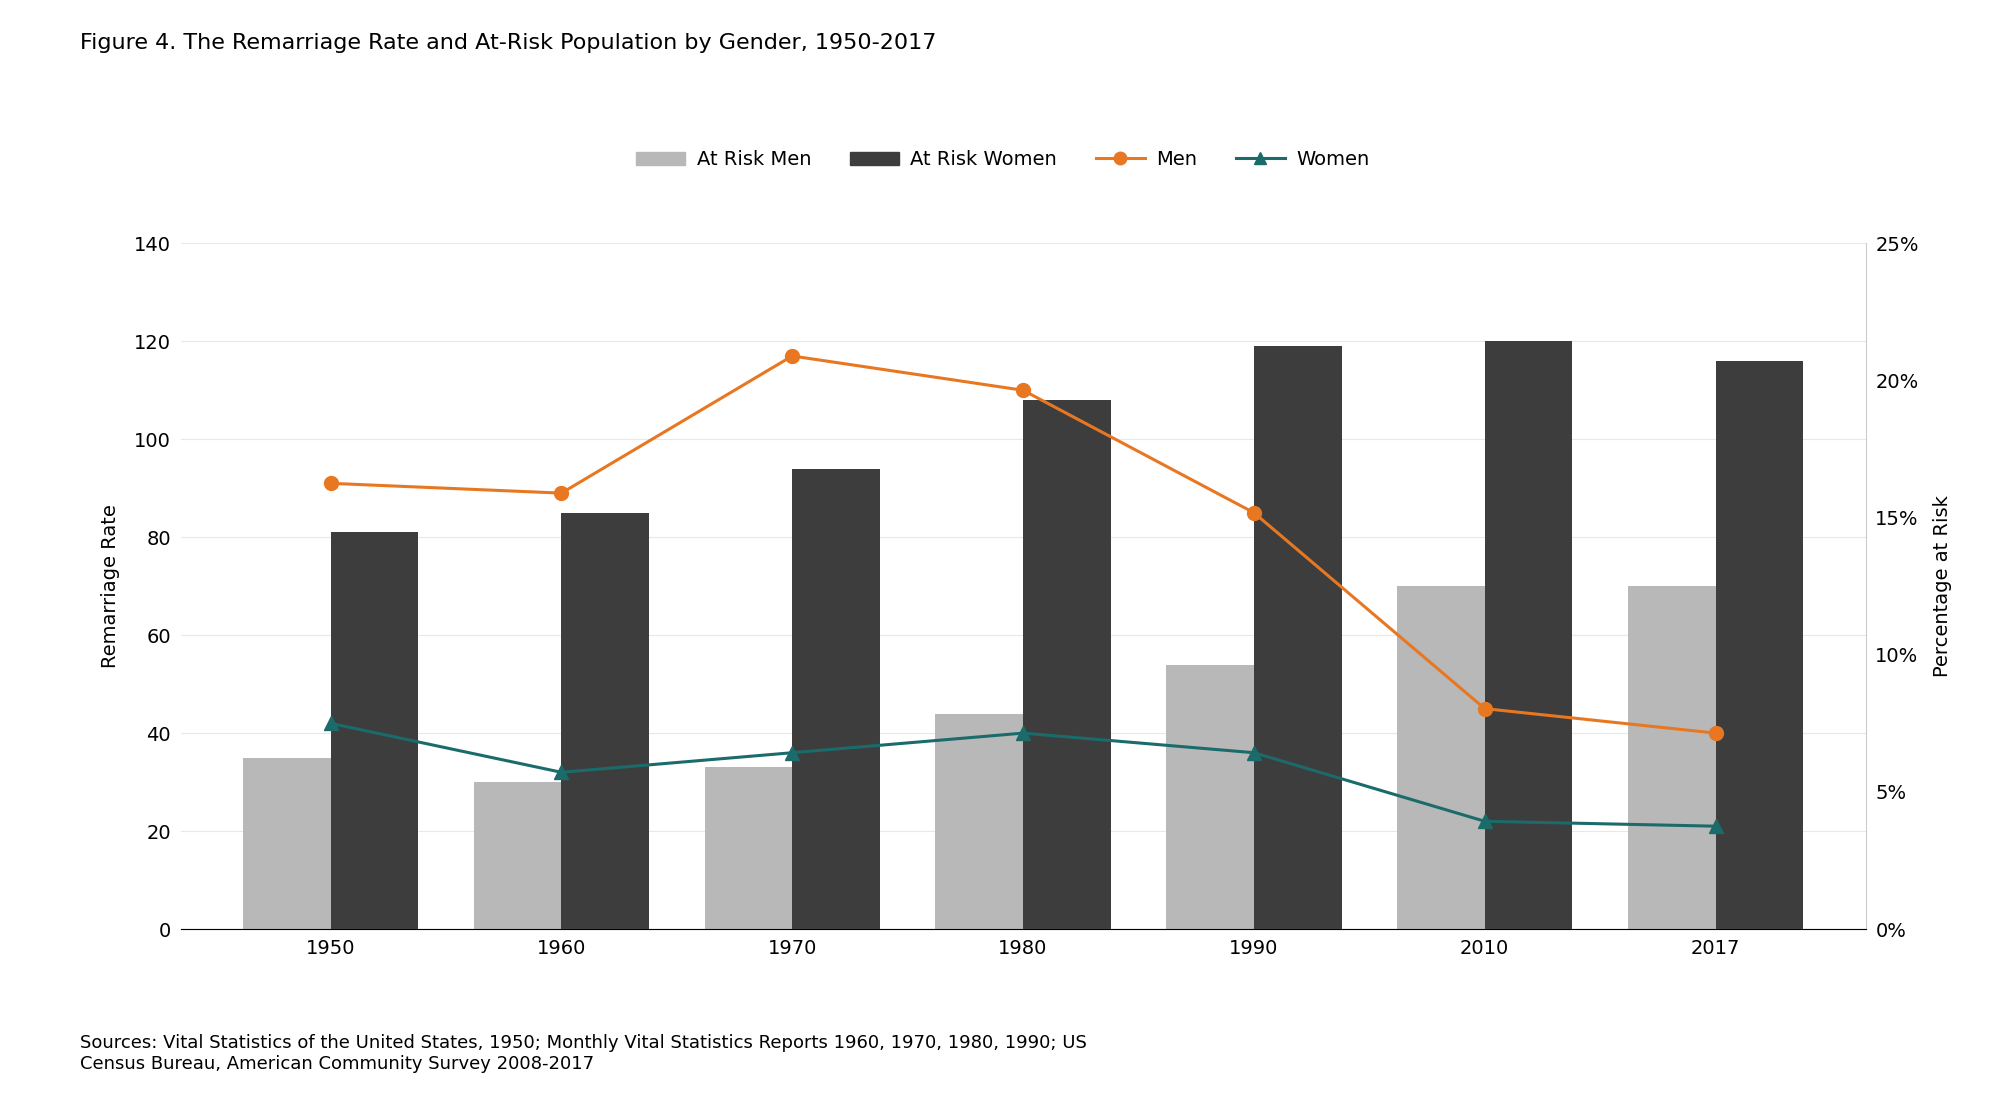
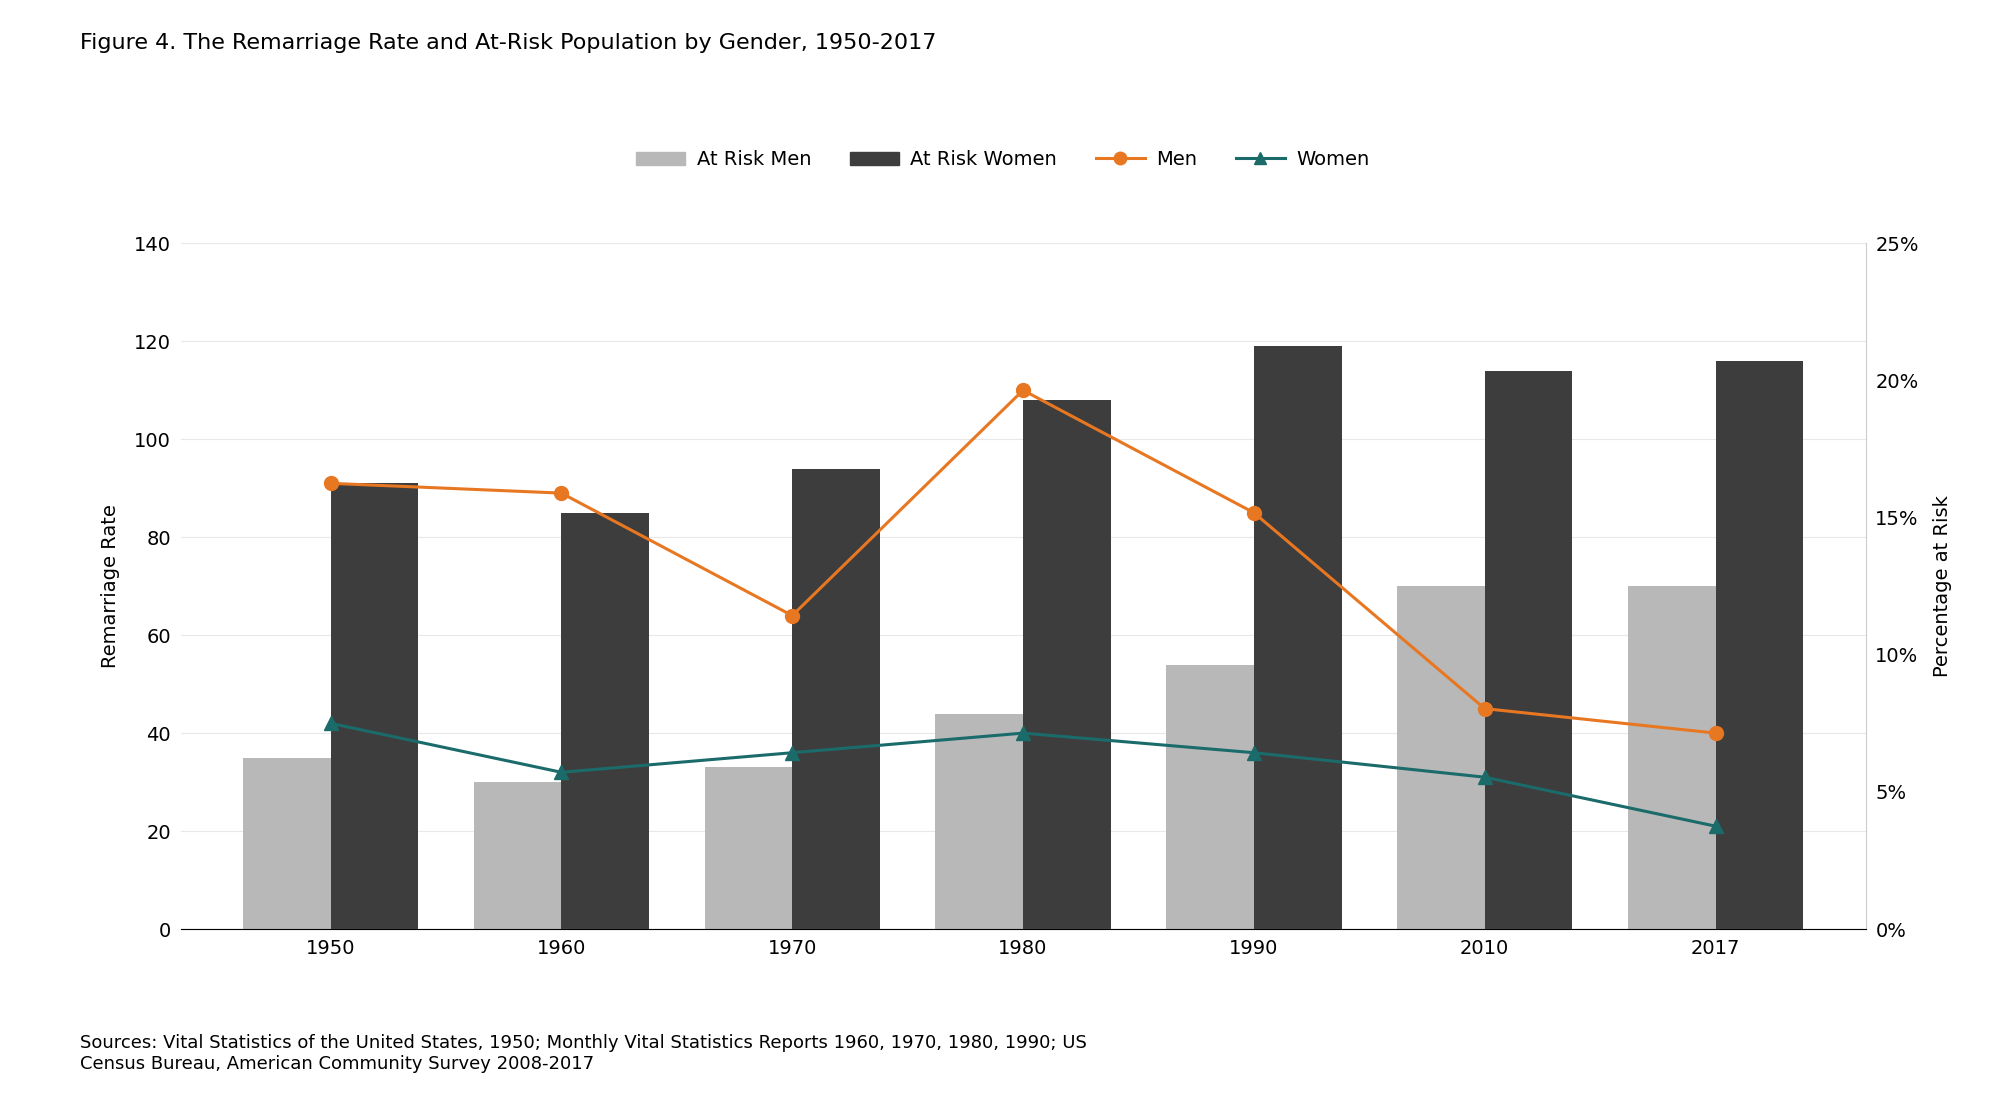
At Risk Women/1950: 81 -> 91
Men/1970: 117 -> 64
Women/2010: 22 -> 31
At Risk Women/2010: 120 -> 114
